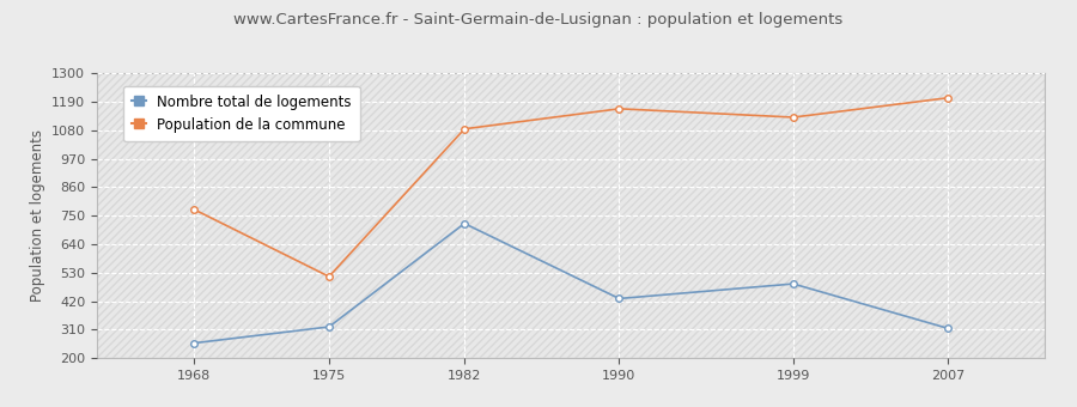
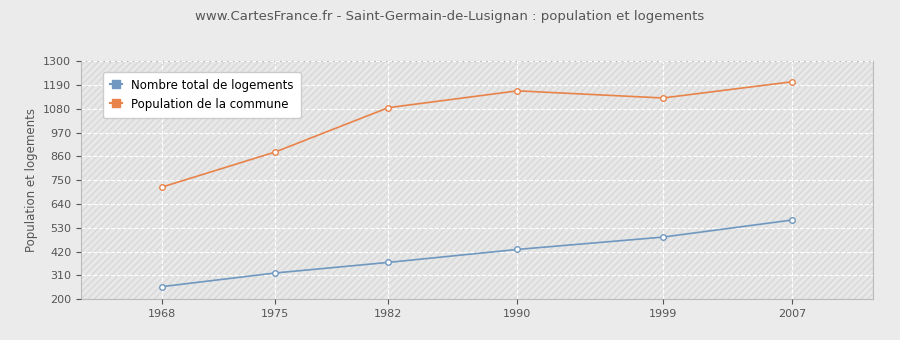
Population de la commune/1968: 775 -> 718
Population de la commune/1975: 515 -> 880
Nombre total de logements/1982: 720 -> 370
Nombre total de logements/2007: 315 -> 566
